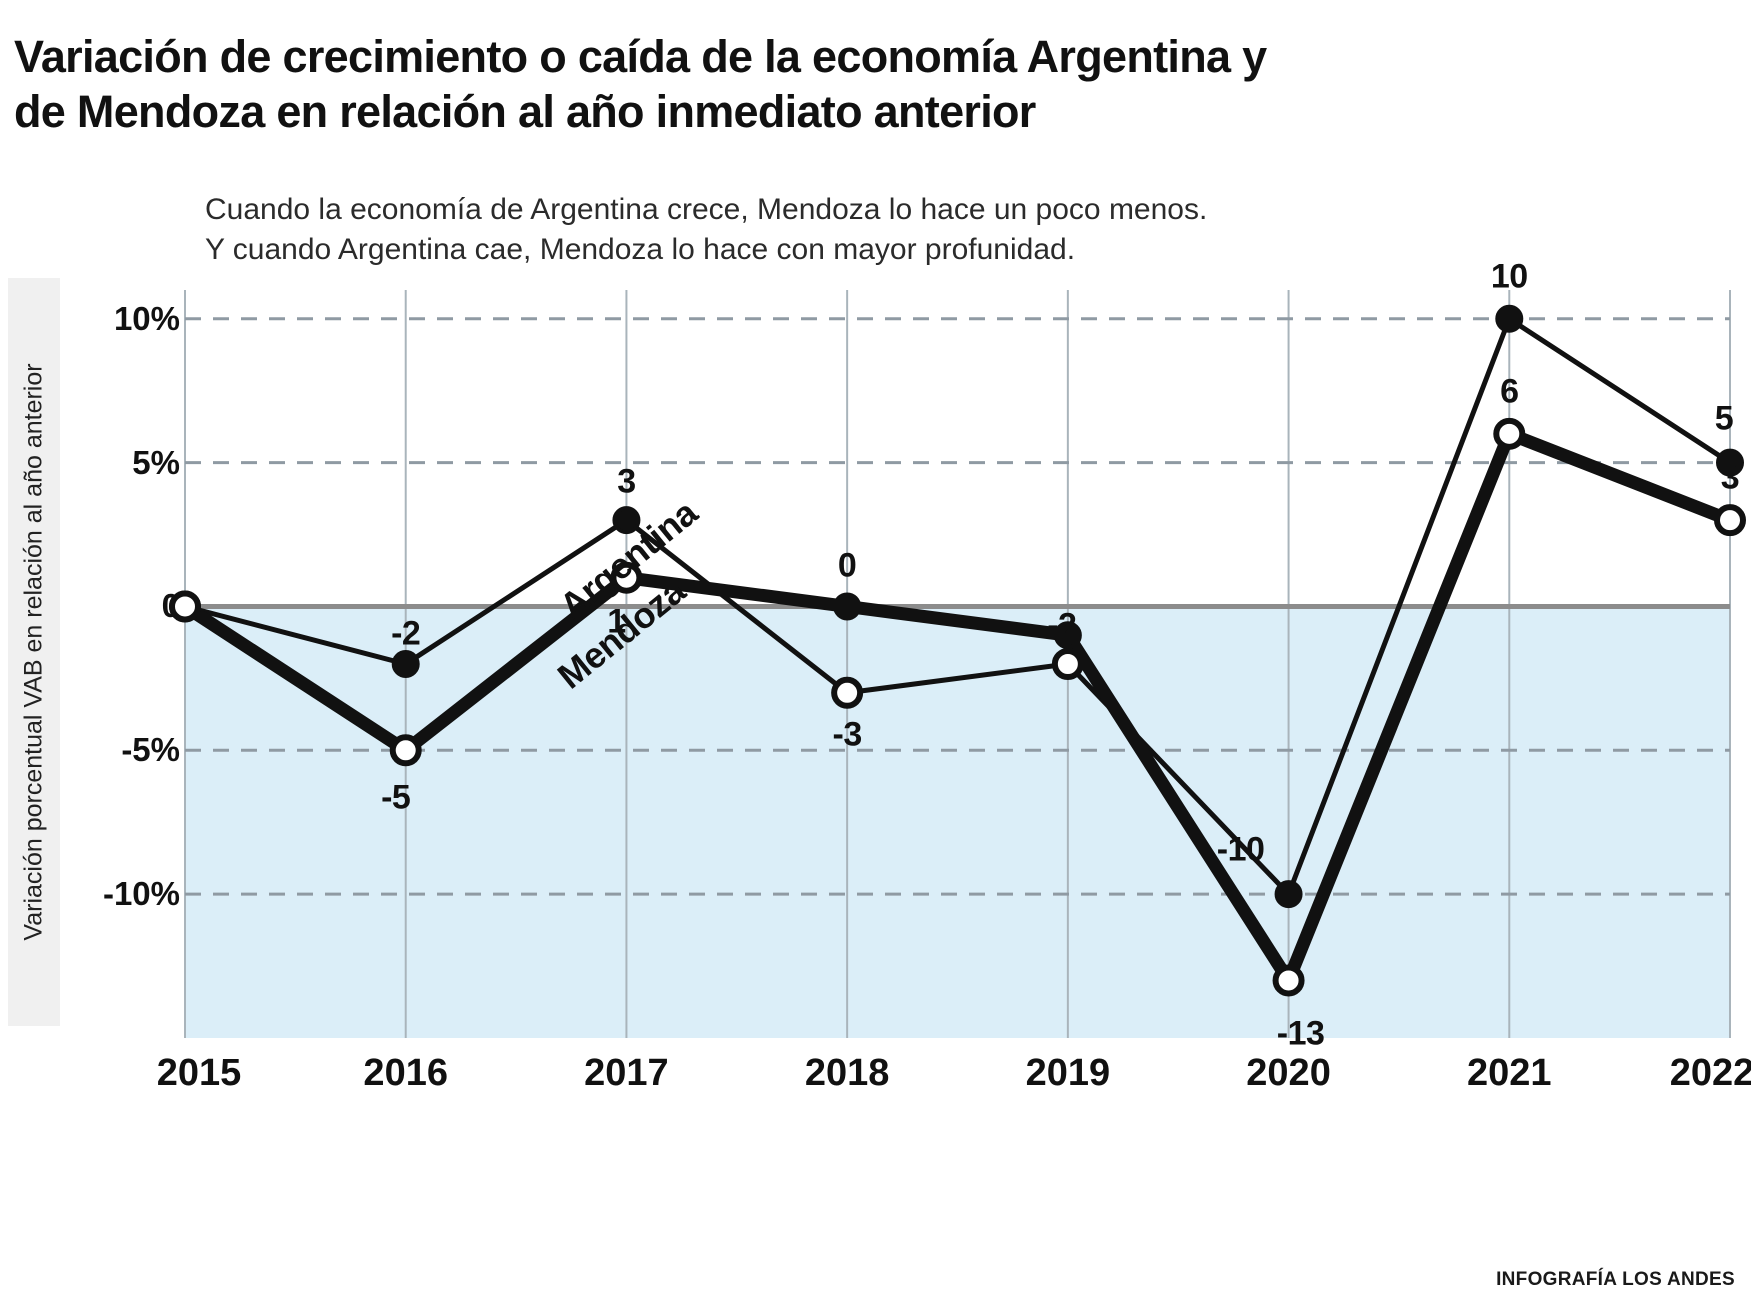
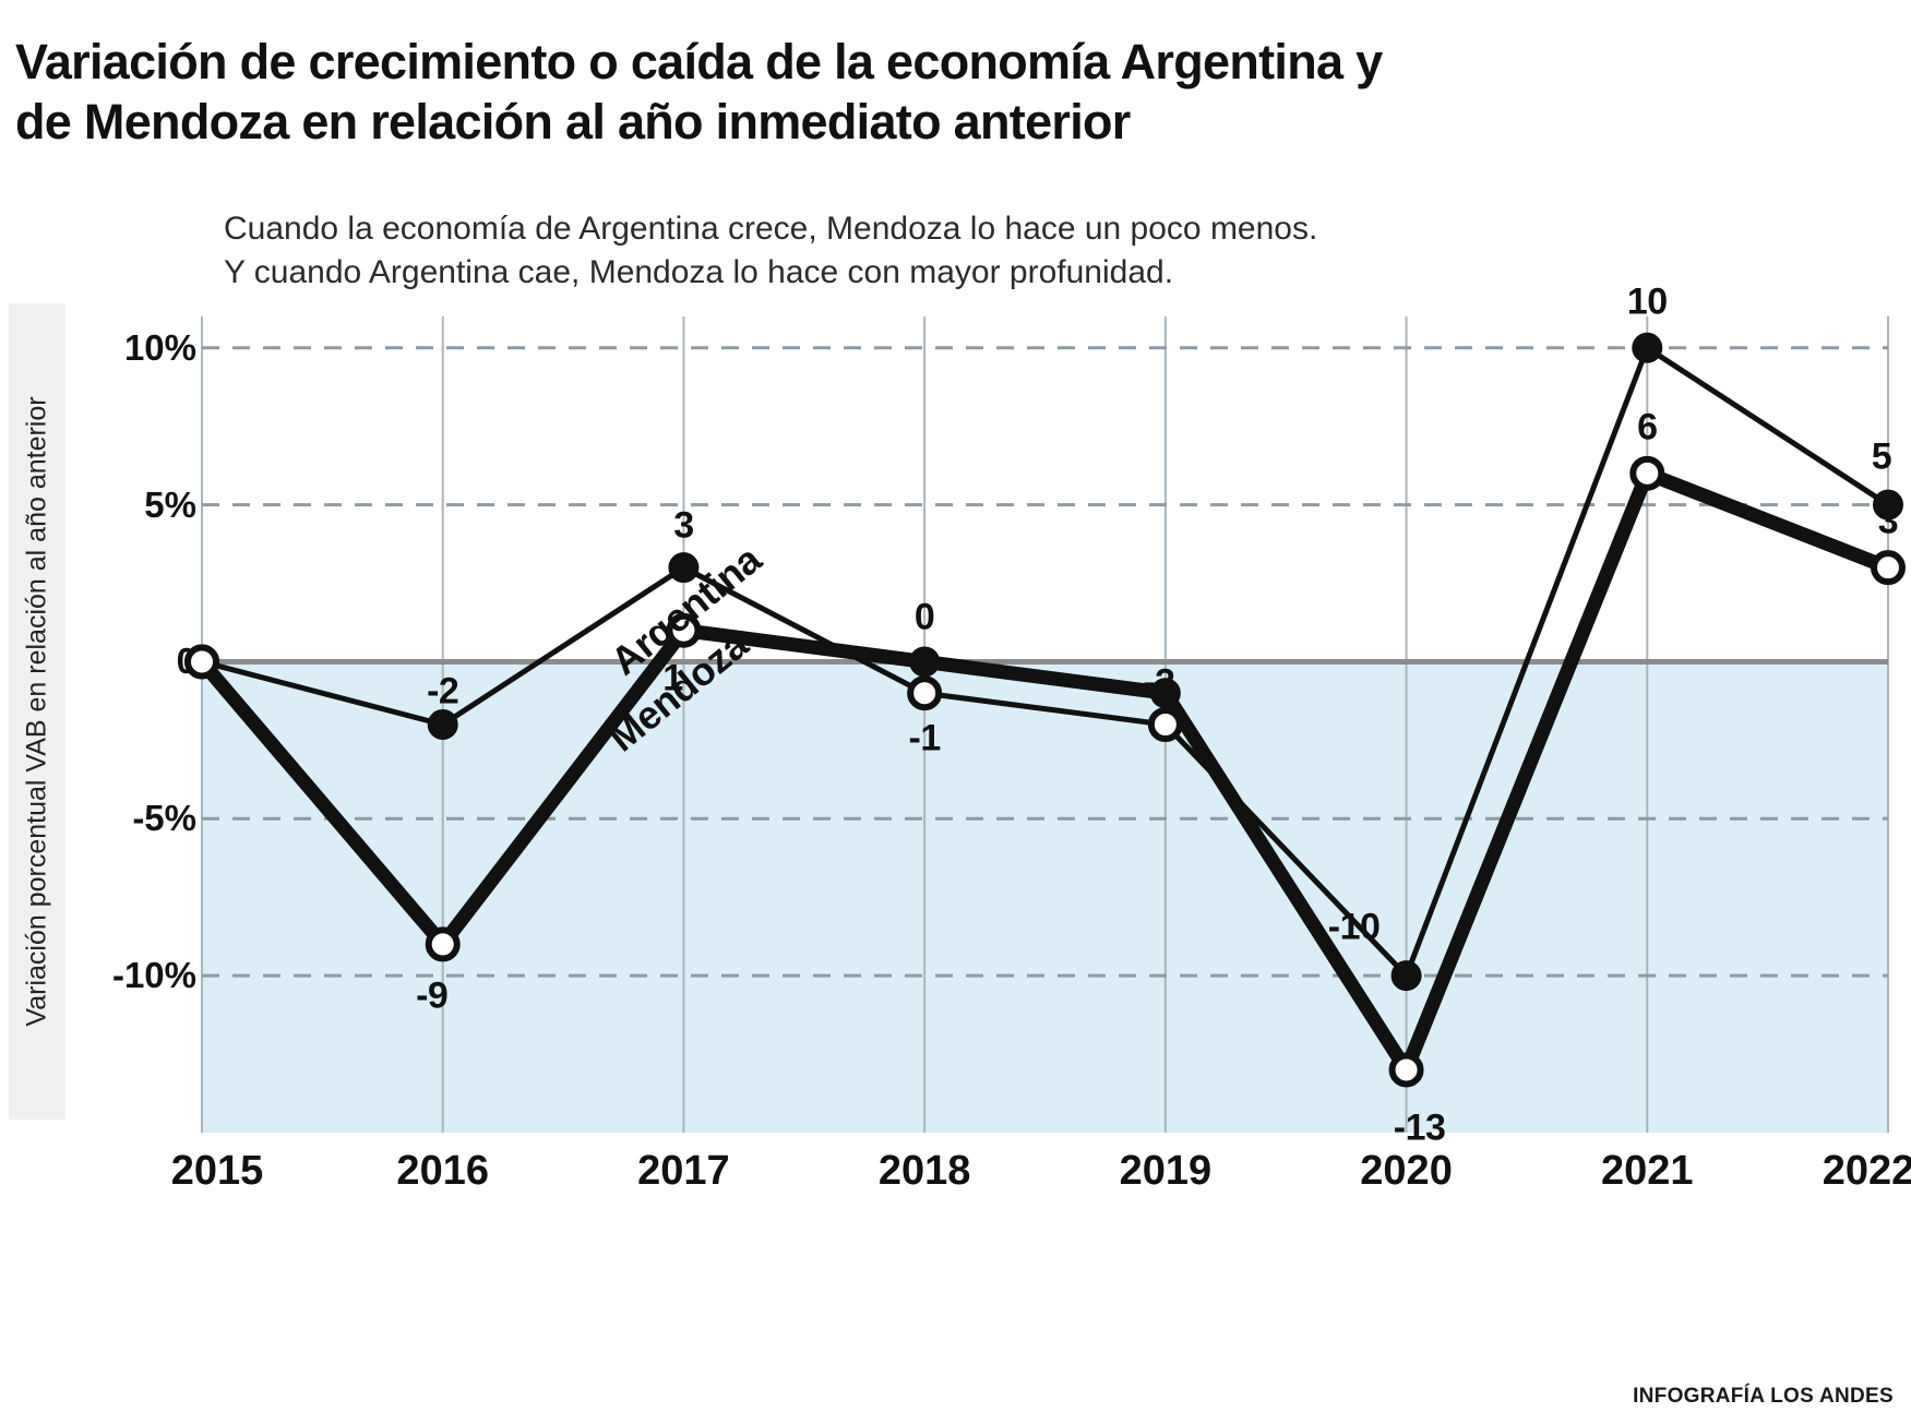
Mendoza/2016: -5 -> -9
Argentina/2018: -3 -> -1
